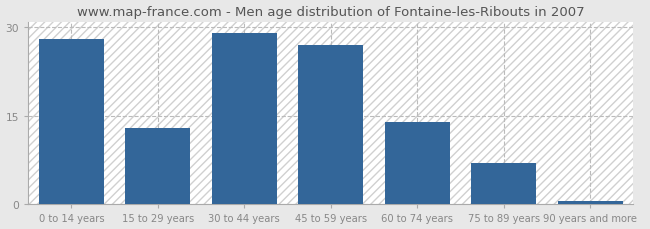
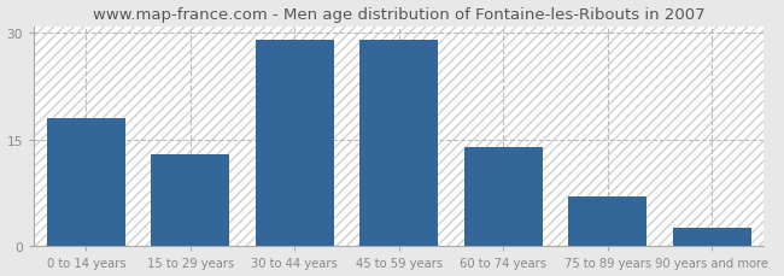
0 to 14 years: 28.0 -> 18.0
45 to 59 years: 27.0 -> 29.0
90 years and more: 0.5 -> 2.6
